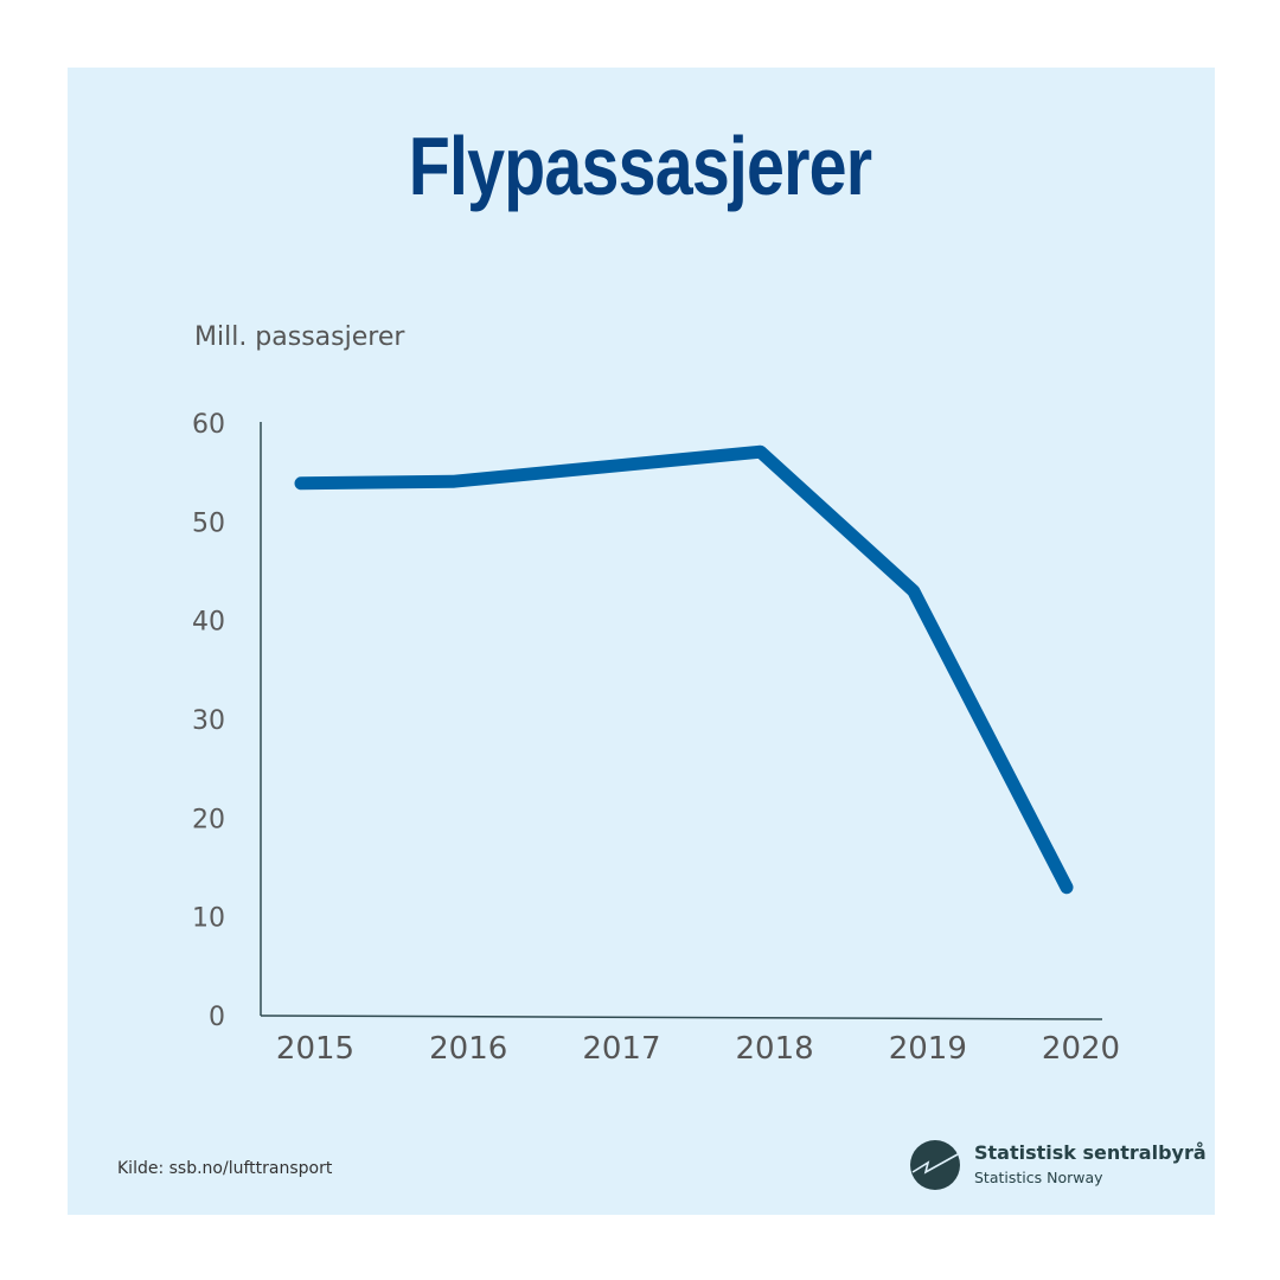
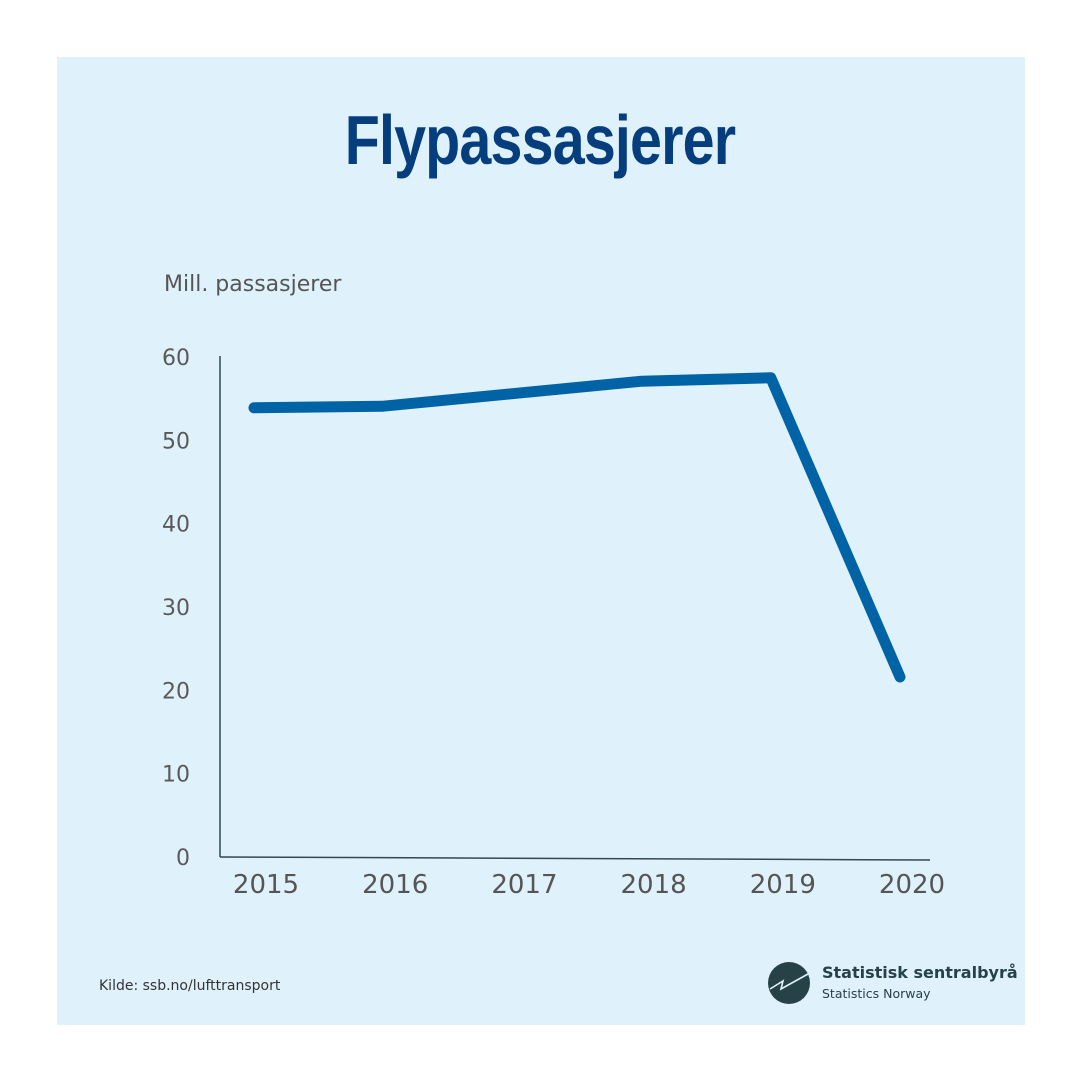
2019: 43 -> 58
2020: 13 -> 22
